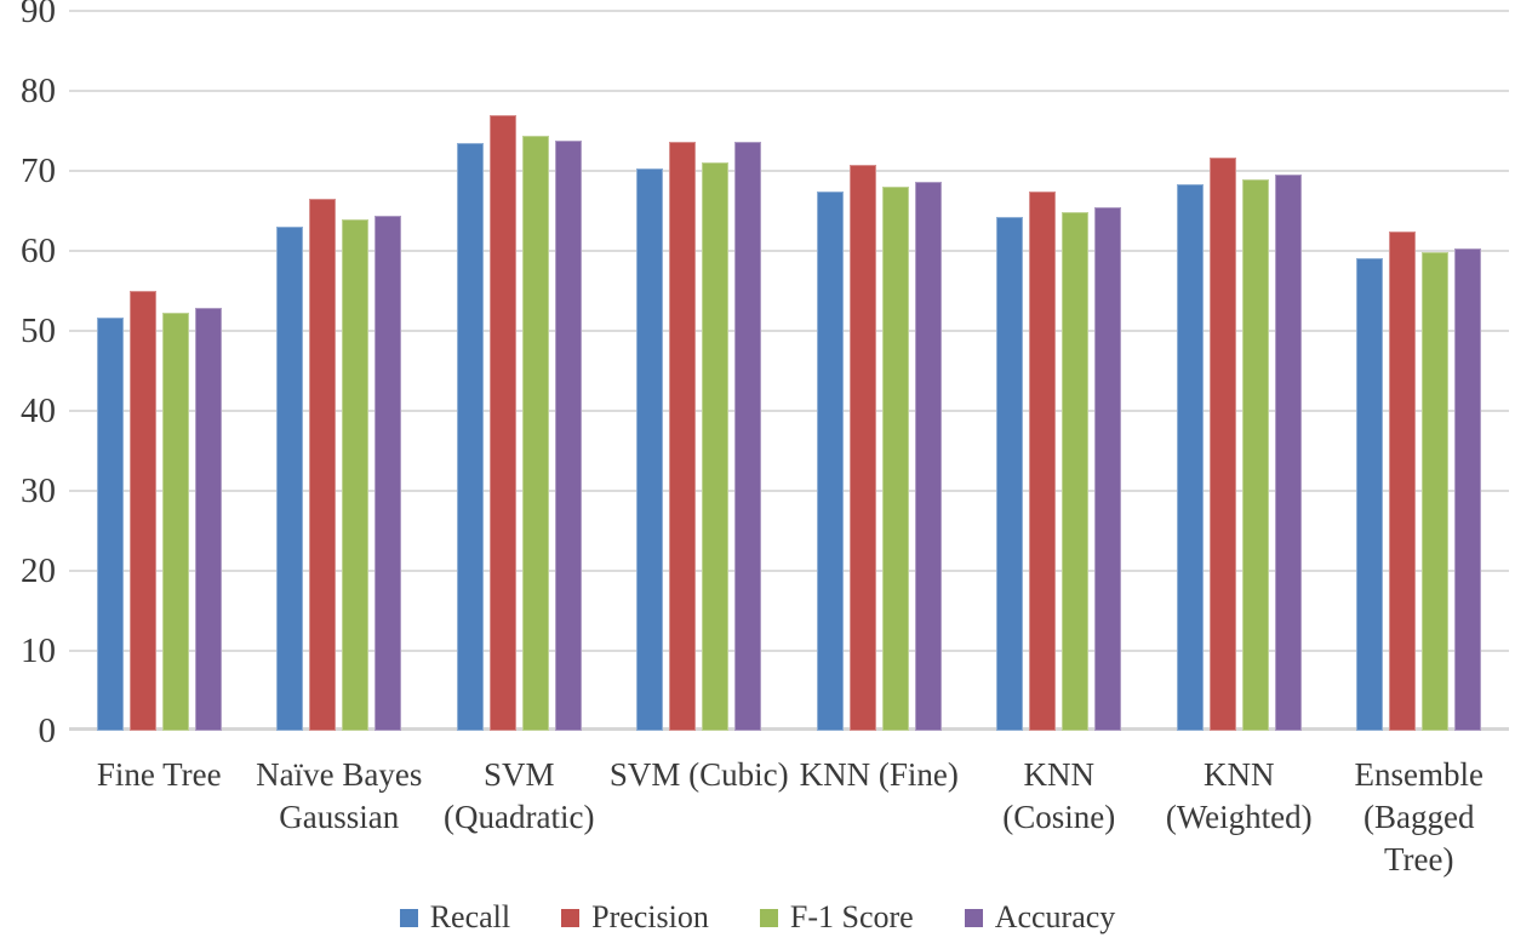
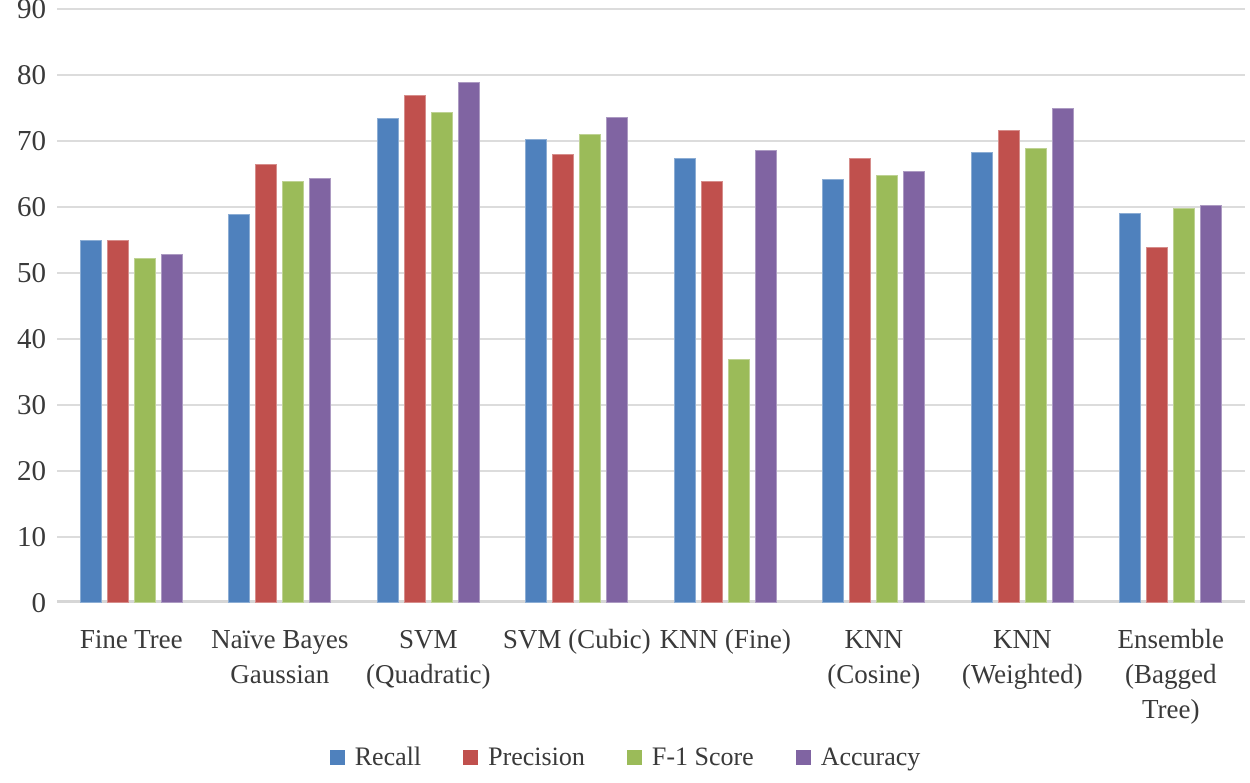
Recall/Fine Tree: 52 -> 55
Recall/Naïve Bayes Gaussian: 63 -> 59
Accuracy/SVM (Quadratic): 74 -> 79
Precision/SVM (Cubic): 74 -> 68
Precision/KNN (Fine): 71 -> 64
F-1 Score/KNN (Fine): 68 -> 37
Accuracy/KNN (Weighted): 70 -> 75
Precision/Ensemble (Bagged Tree): 62 -> 54
